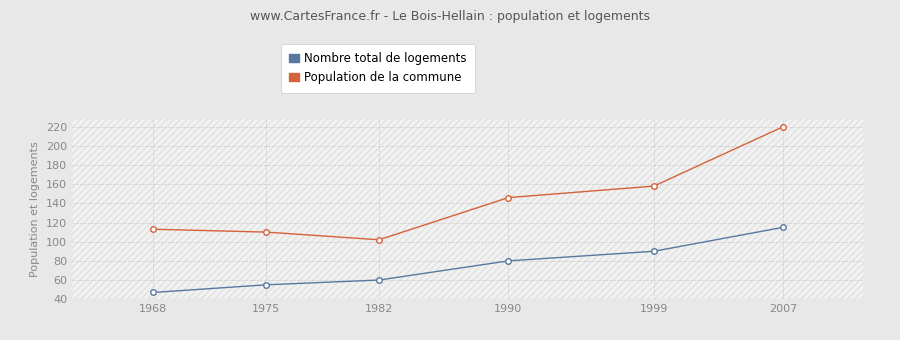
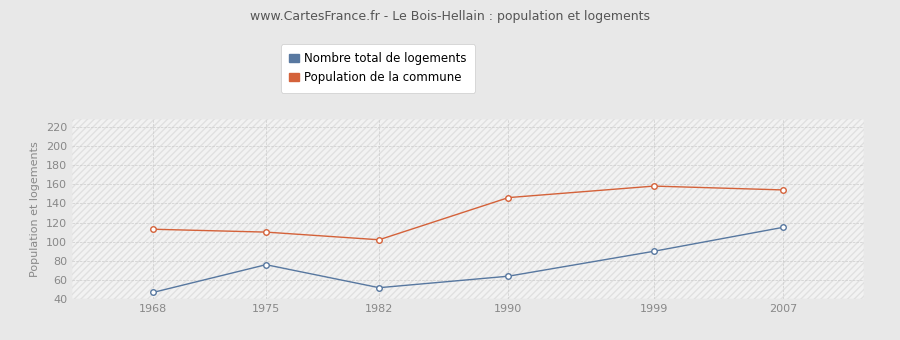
Nombre total de logements/1975: 55 -> 76
Nombre total de logements/1982: 60 -> 52
Nombre total de logements/1990: 80 -> 64
Population de la commune/2007: 220 -> 154
